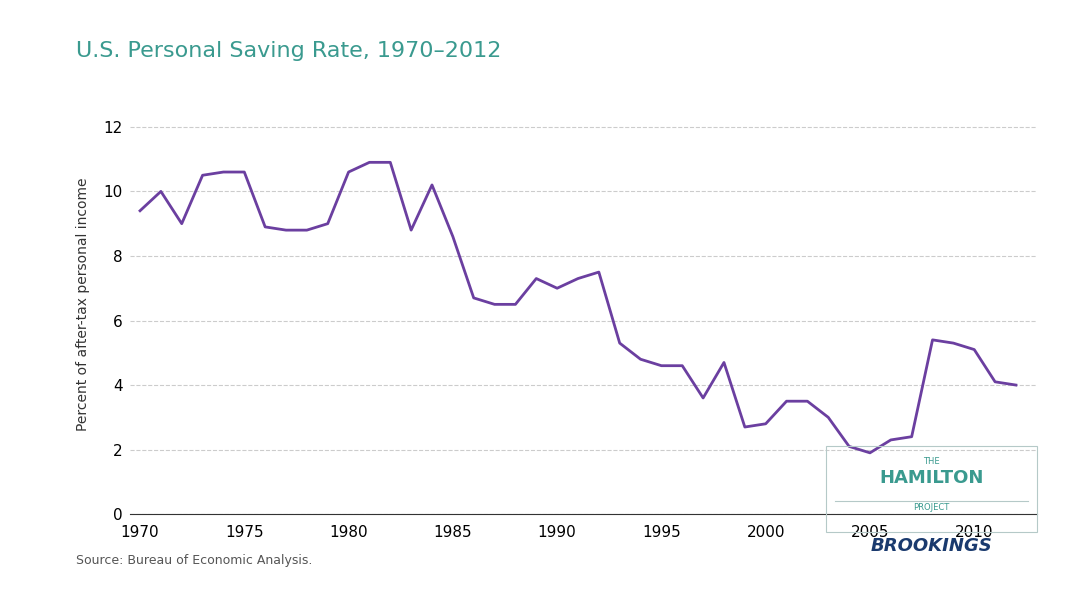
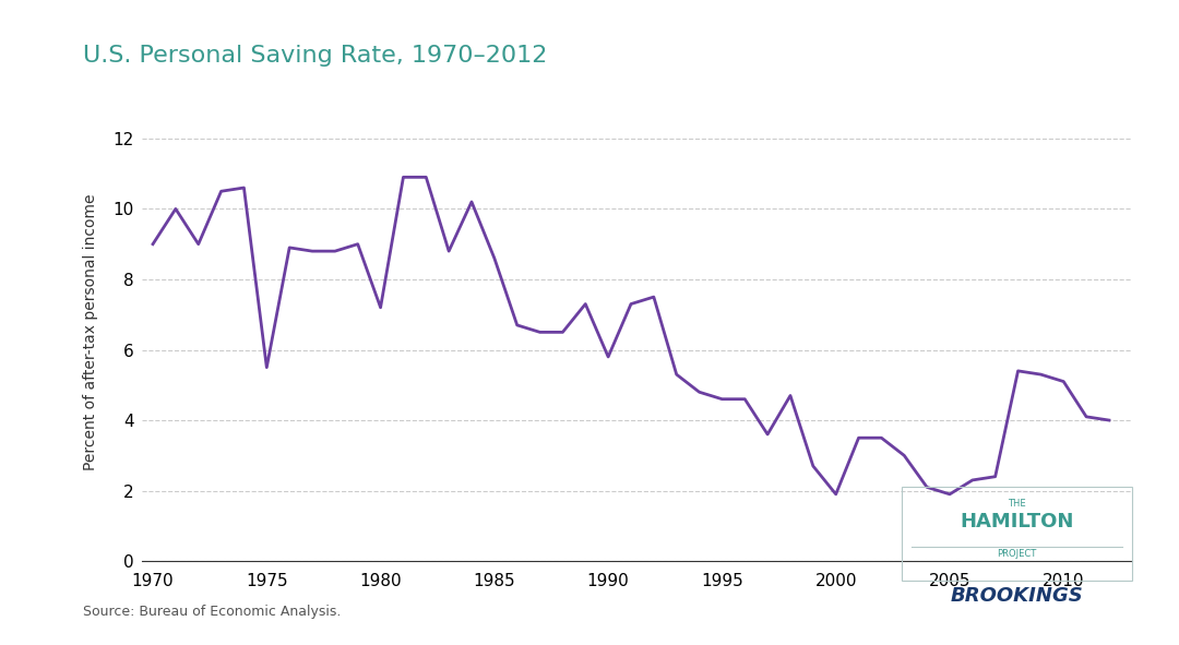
1970: 9.4 -> 9.0
1975: 10.6 -> 5.5
1980: 10.6 -> 7.2
1990: 7.0 -> 5.8
2000: 2.8 -> 1.9
